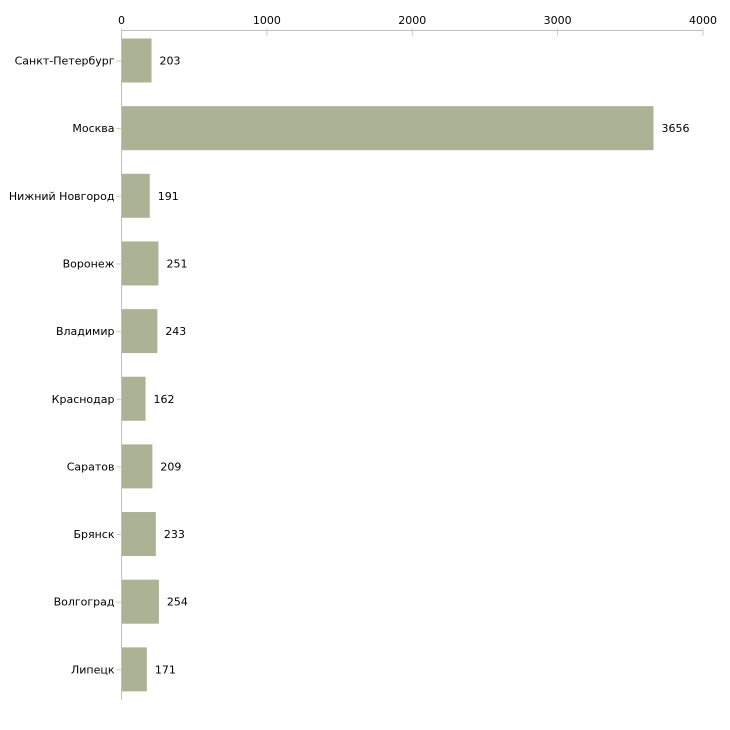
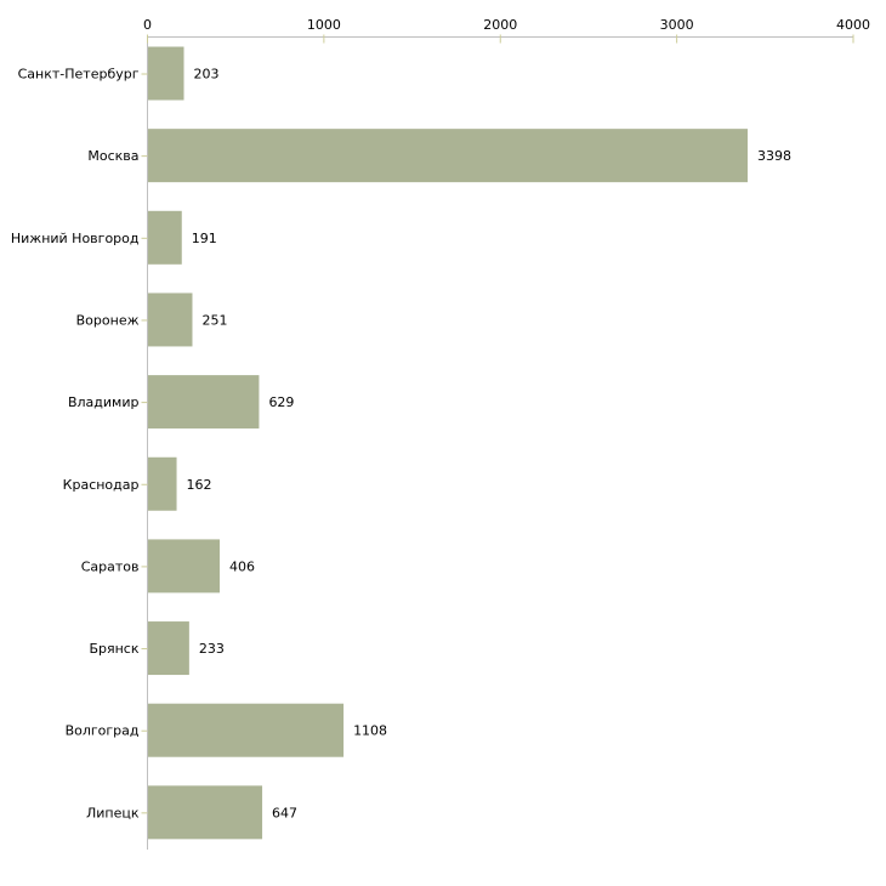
Москва: 3656 -> 3398
Владимир: 243 -> 629
Саратов: 209 -> 406
Волгоград: 254 -> 1108
Липецк: 171 -> 647
